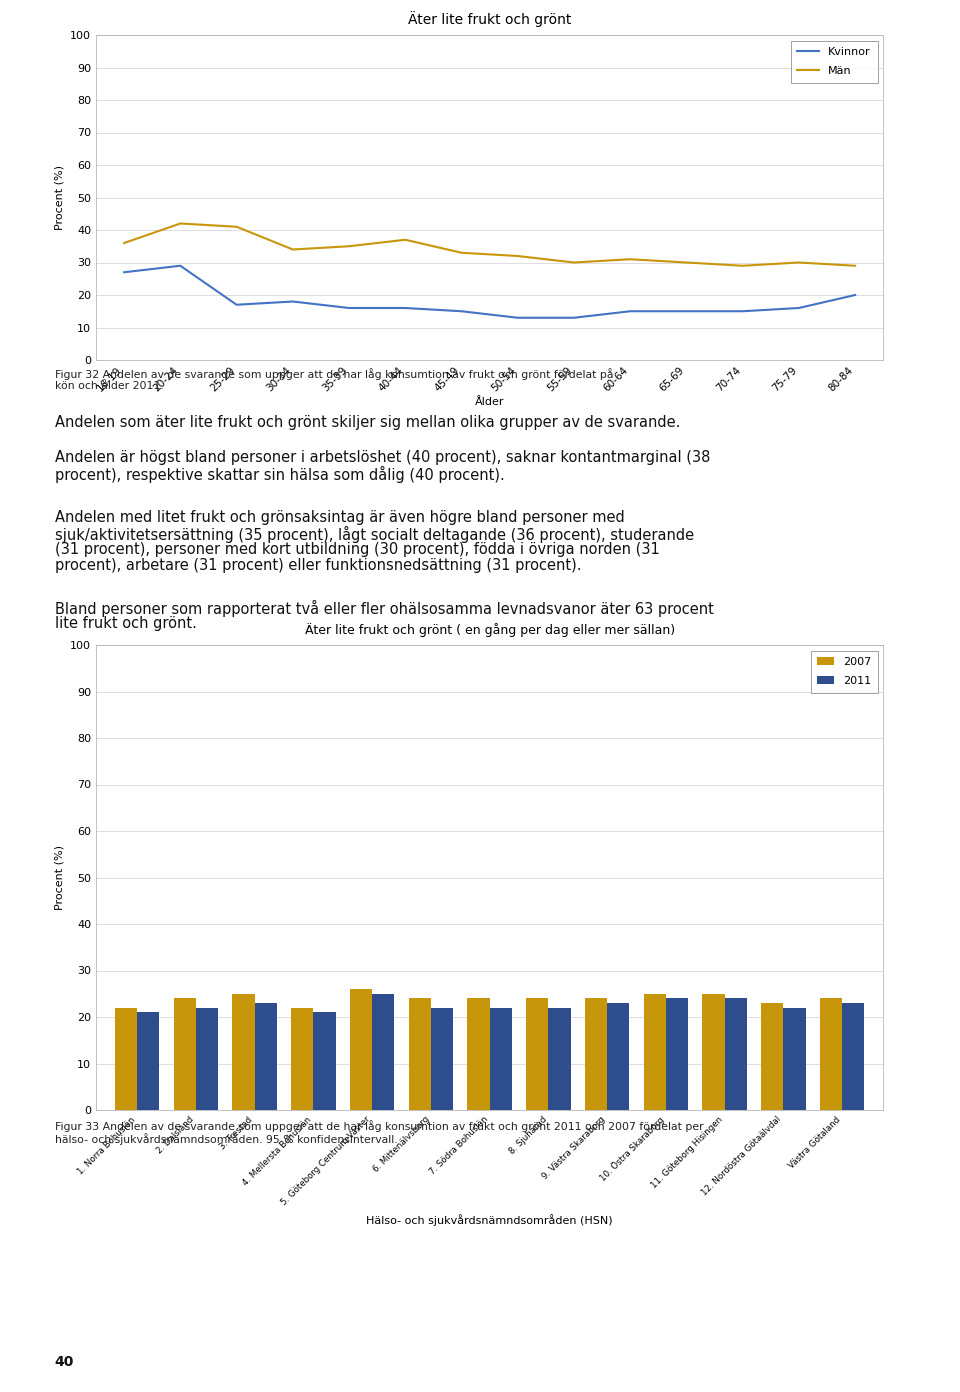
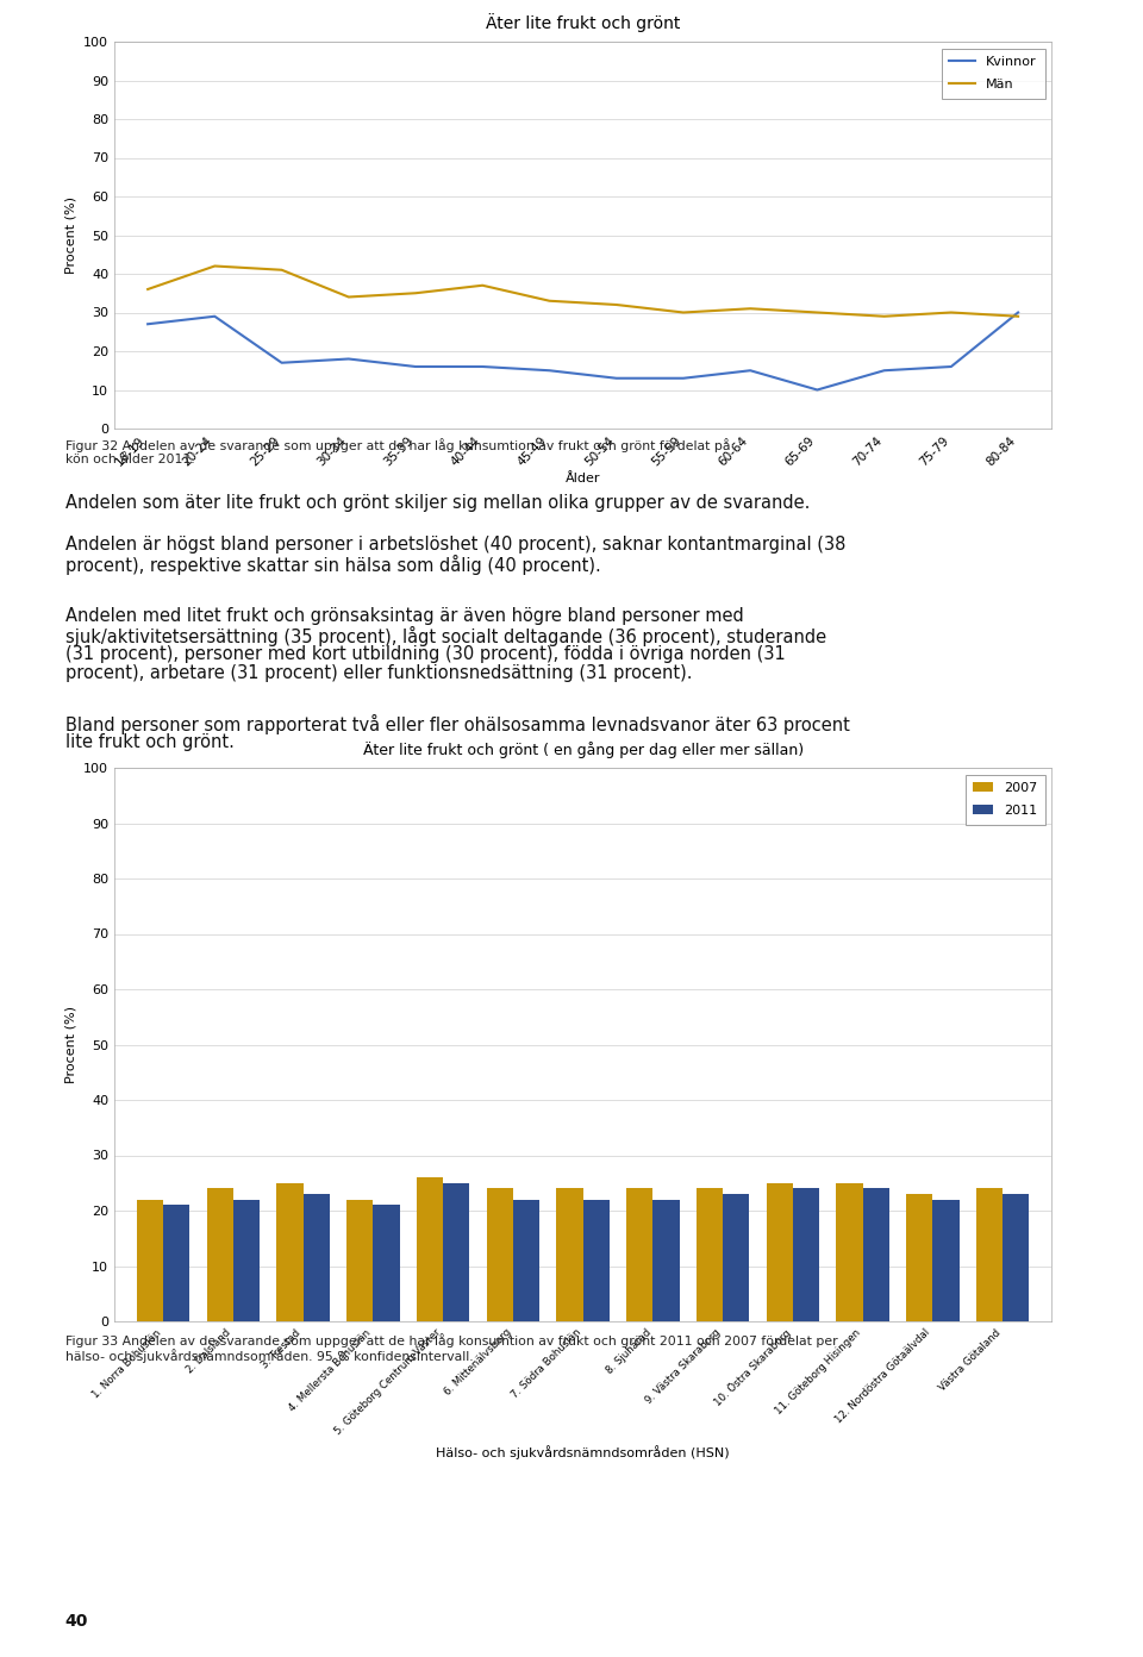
Äter lite frukt och grönt/Kvinnor/65-69: 15 -> 10
Äter lite frukt och grönt/Kvinnor/80-84: 20 -> 30
